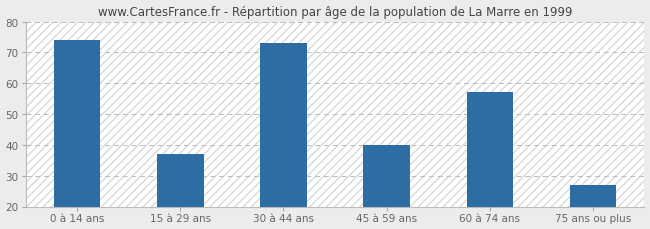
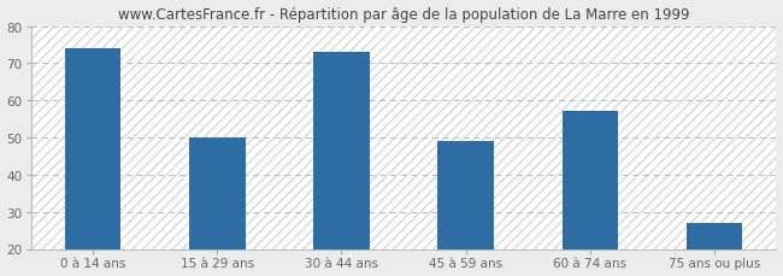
15 à 29 ans: 37 -> 50
45 à 59 ans: 40 -> 49
